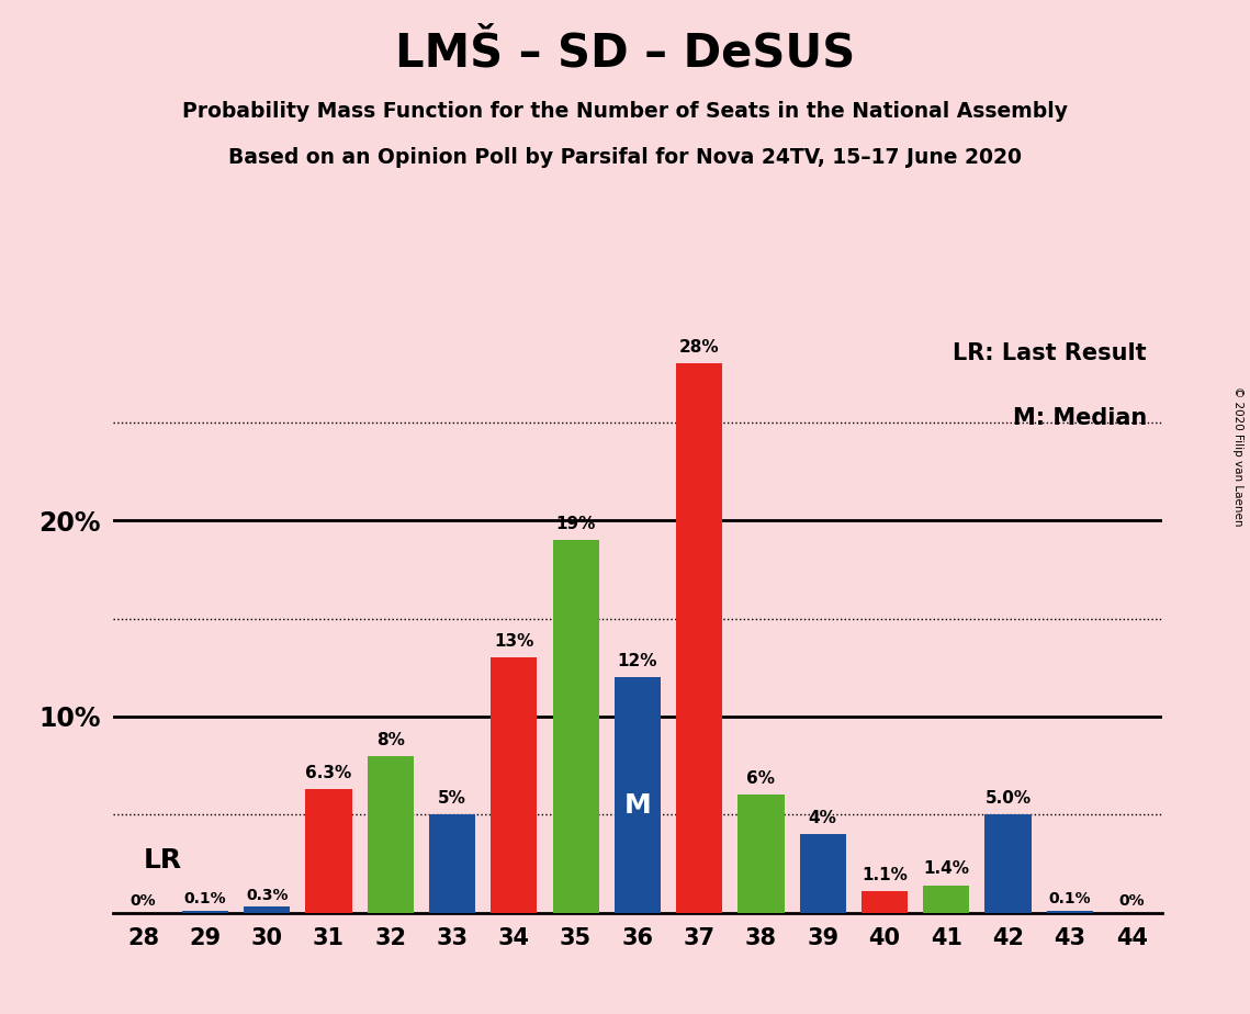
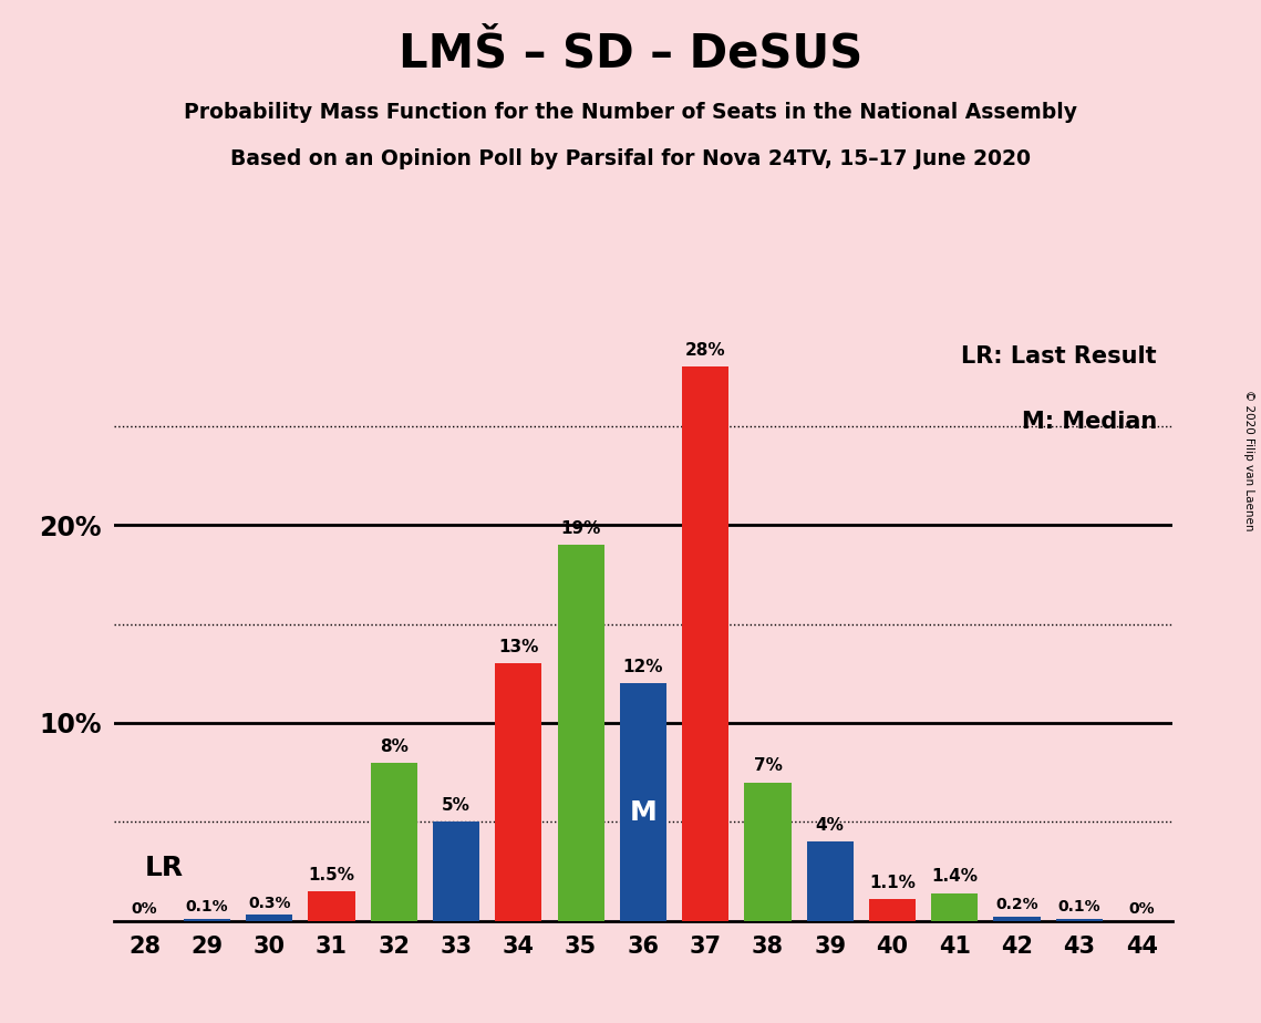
31: 6.3% -> 1.5%
38: 6% -> 7%
42: 5.0% -> 0.2%
